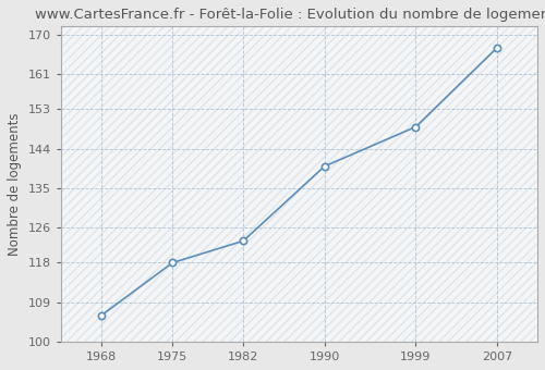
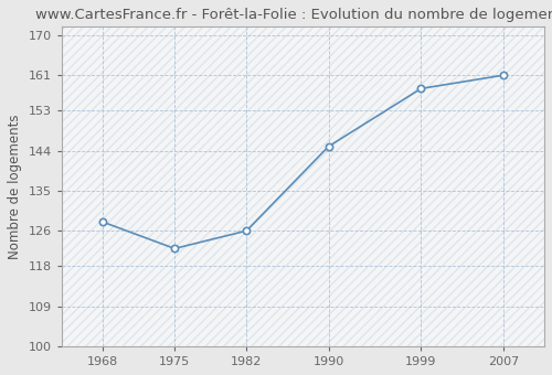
1968: 106 -> 128
1975: 118 -> 122
1982: 123 -> 126
1990: 140 -> 145
1999: 149 -> 158
2007: 167 -> 161
